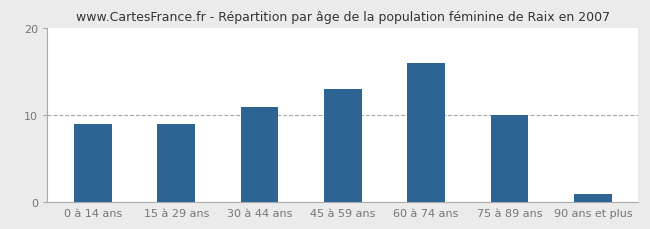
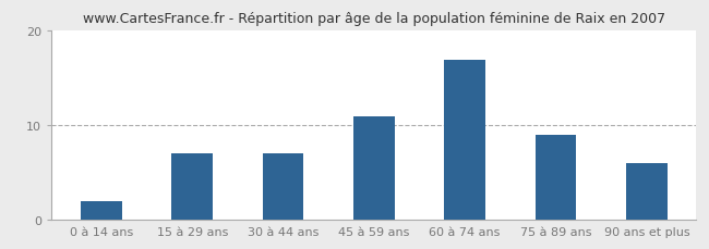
0 à 14 ans: 9 -> 2
15 à 29 ans: 9 -> 7
30 à 44 ans: 11 -> 7
45 à 59 ans: 13 -> 11
60 à 74 ans: 16 -> 17
75 à 89 ans: 10 -> 9
90 ans et plus: 1 -> 6
